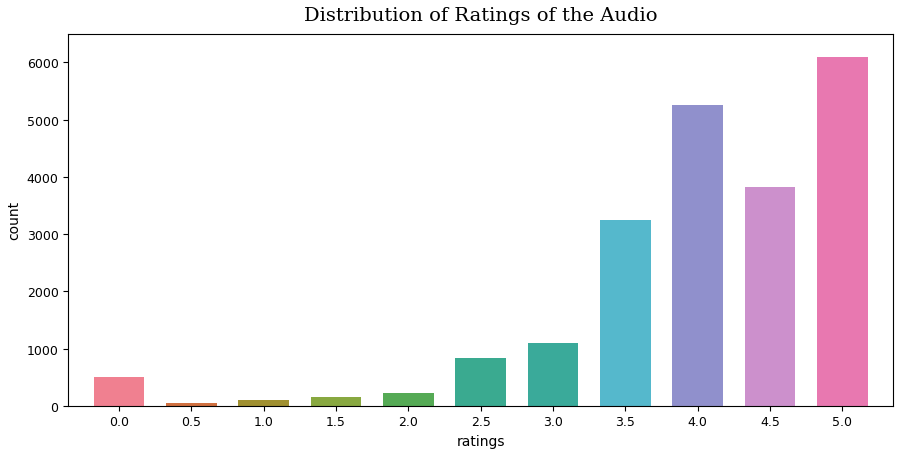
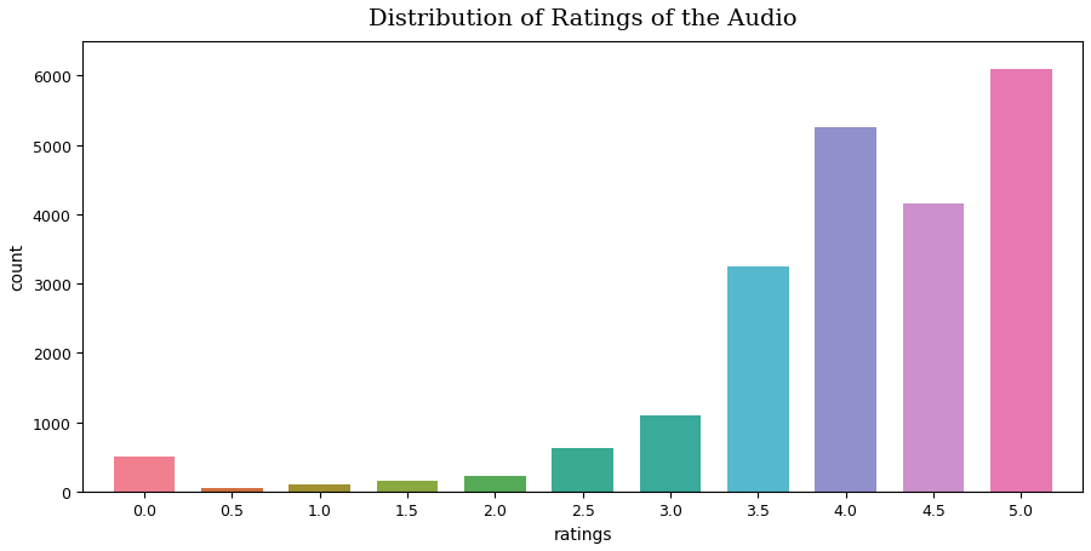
2.5: 840 -> 630
4.5: 3820 -> 4150
